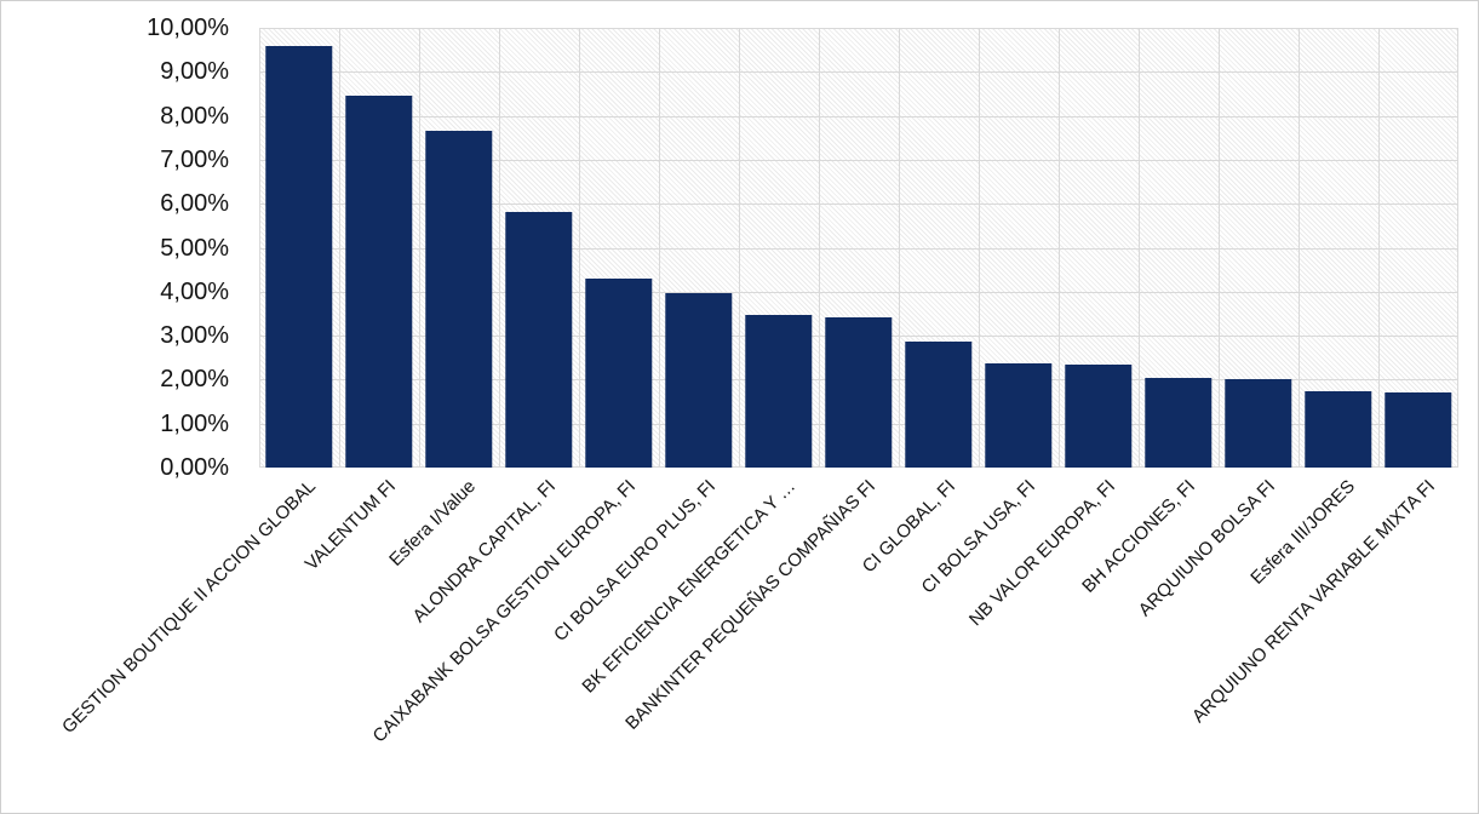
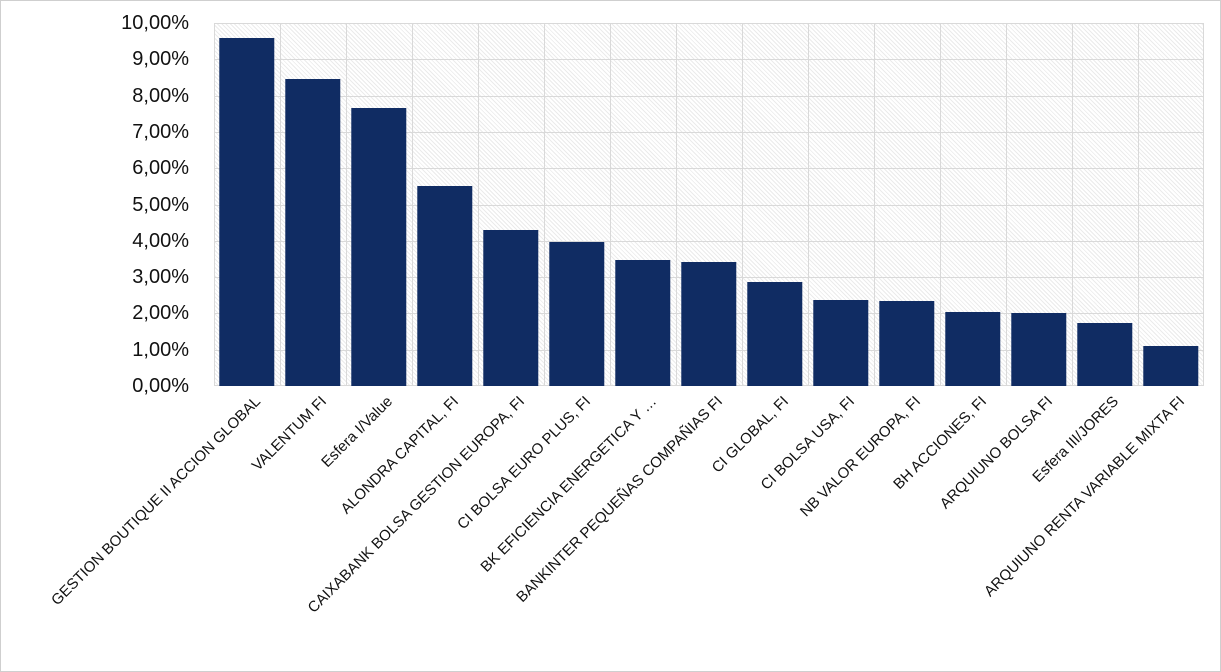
ALONDRA CAPITAL, FI: 5,8% -> 5,5%
ARQUIUNO RENTA VARIABLE MIXTA FI: 1,7% -> 1,1%
